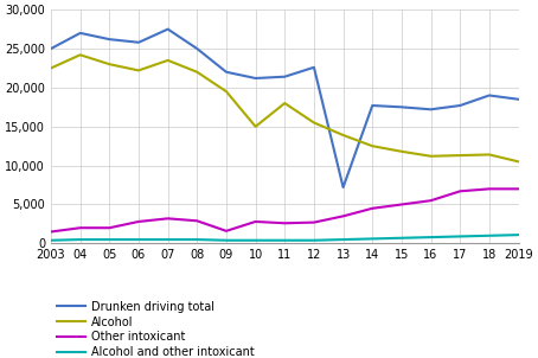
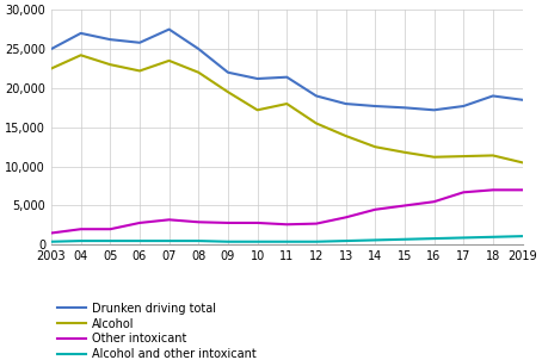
Other intoxicant/09: 1,600 -> 2,800
Alcohol/10: 15,000 -> 17,200
Drunken driving total/12: 22,600 -> 19,000
Drunken driving total/13: 7,200 -> 18,000
